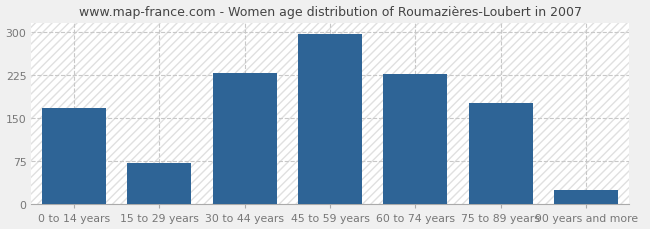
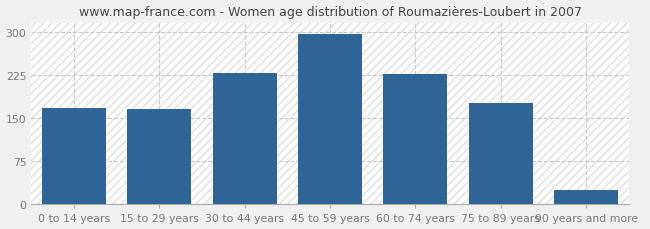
15 to 29 years: 72 -> 165
